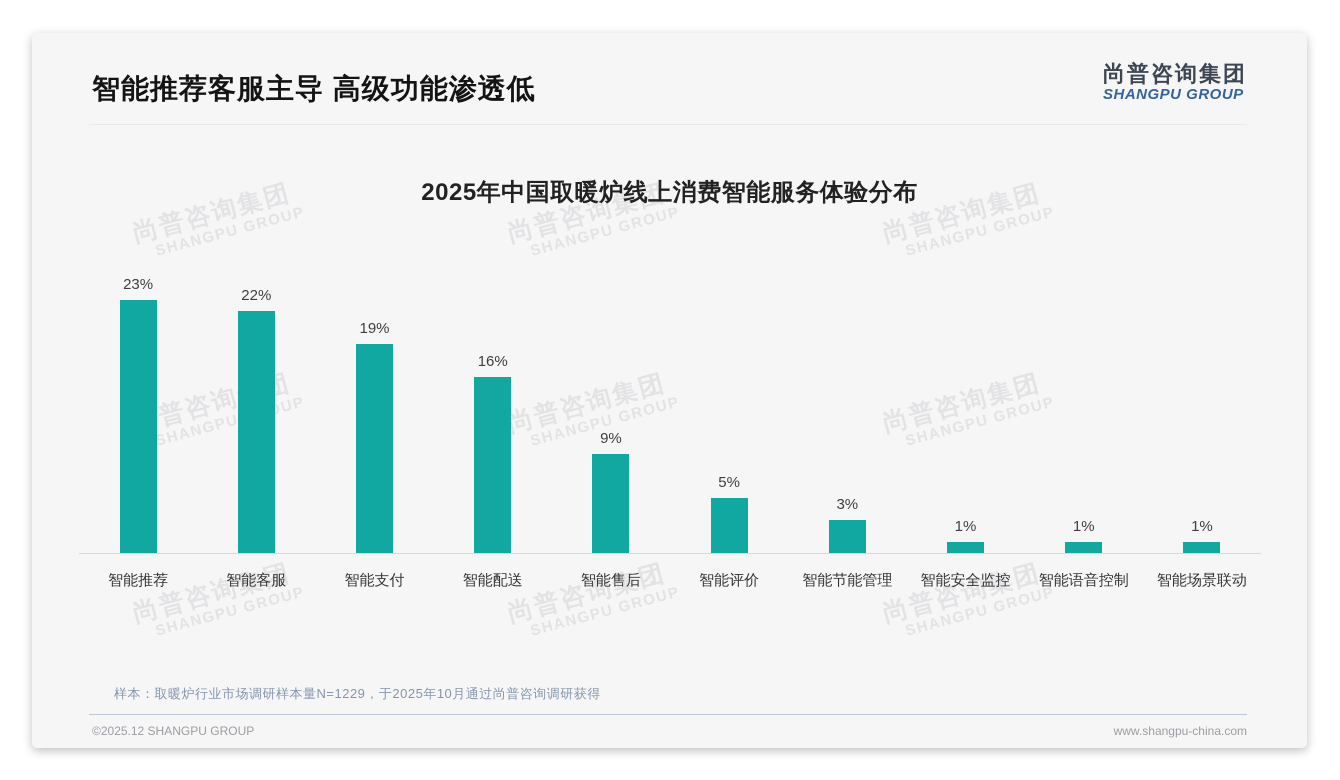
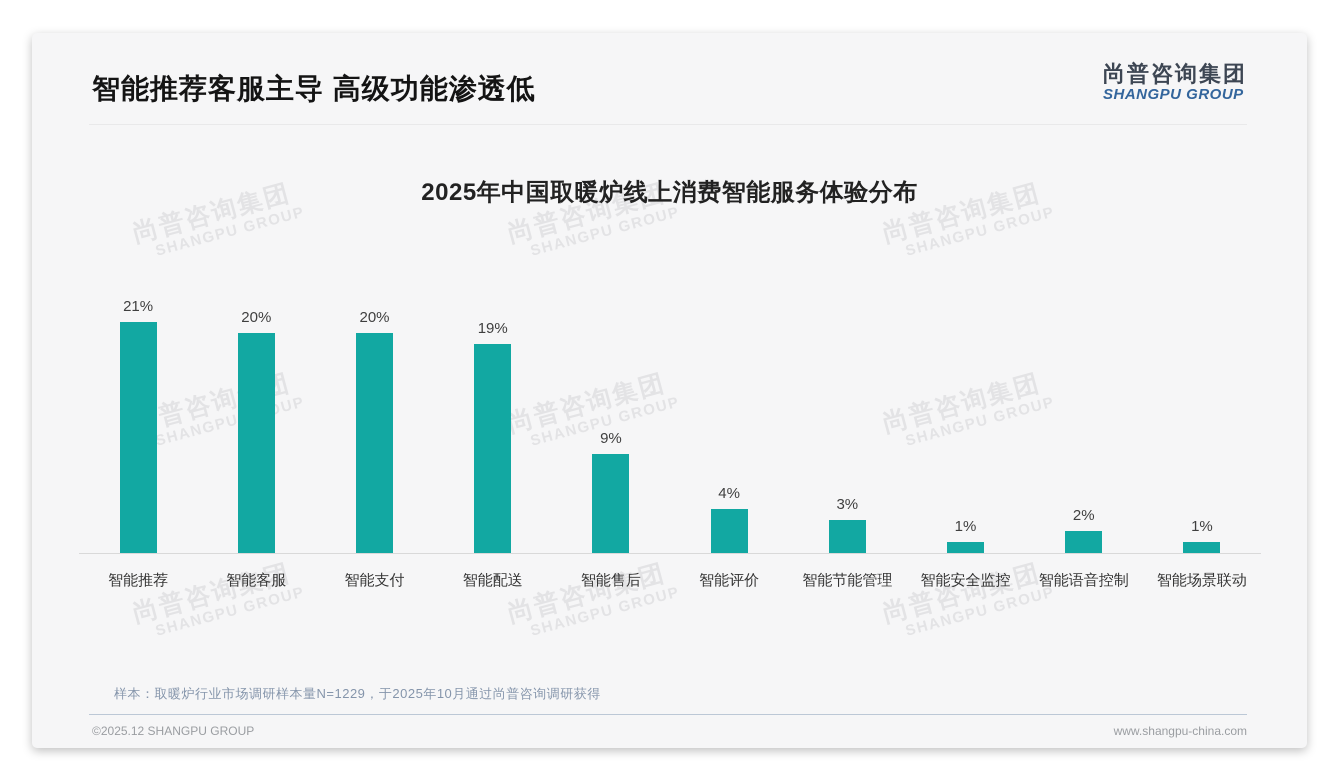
智能推荐: 23% -> 21%
智能客服: 22% -> 20%
智能支付: 19% -> 20%
智能配送: 16% -> 19%
智能评价: 5% -> 4%
智能语音控制: 1% -> 2%
